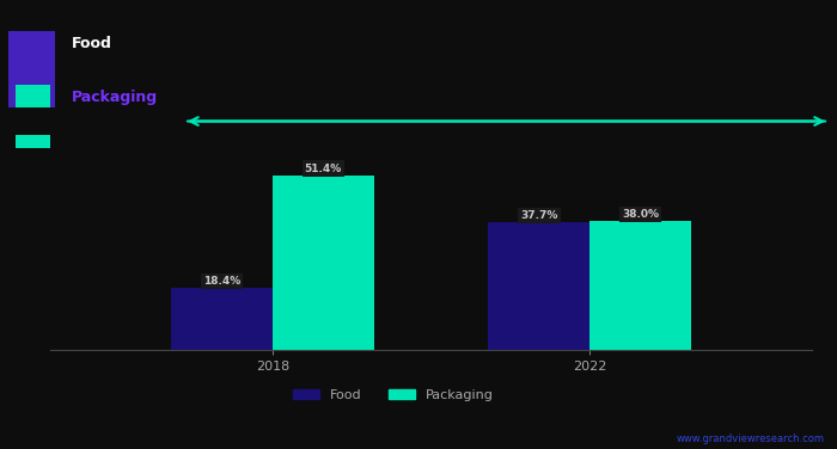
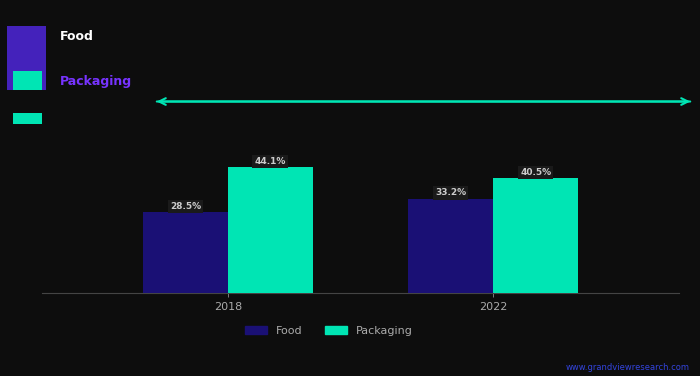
Food/2018: 18.4% -> 28.5%
Packaging/2018: 51.4% -> 44.1%
Food/2022: 37.7% -> 33.2%
Packaging/2022: 38.0% -> 40.5%
